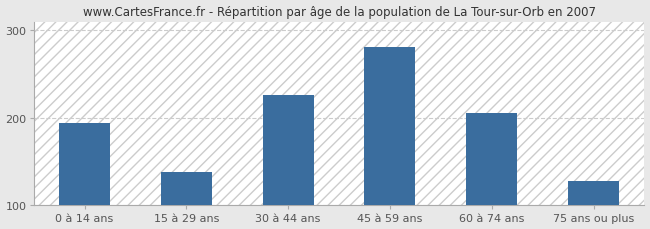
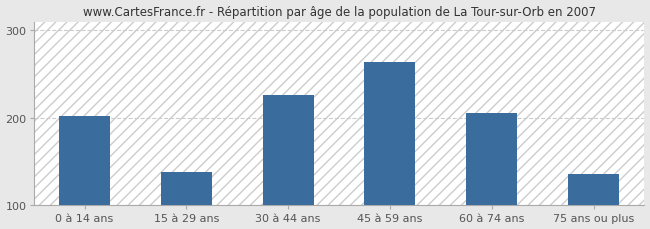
0 à 14 ans: 194 -> 202
45 à 59 ans: 281 -> 264
75 ans ou plus: 128 -> 136
